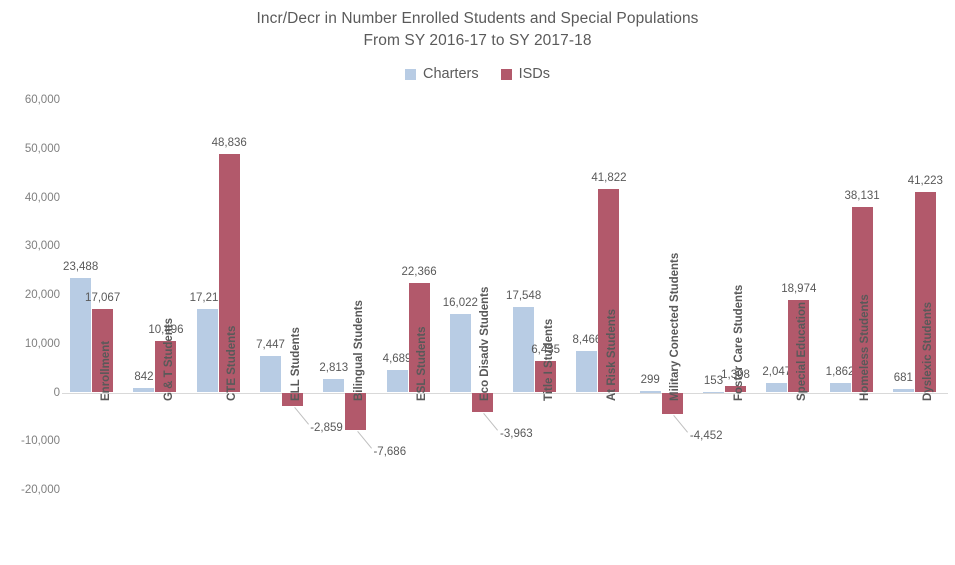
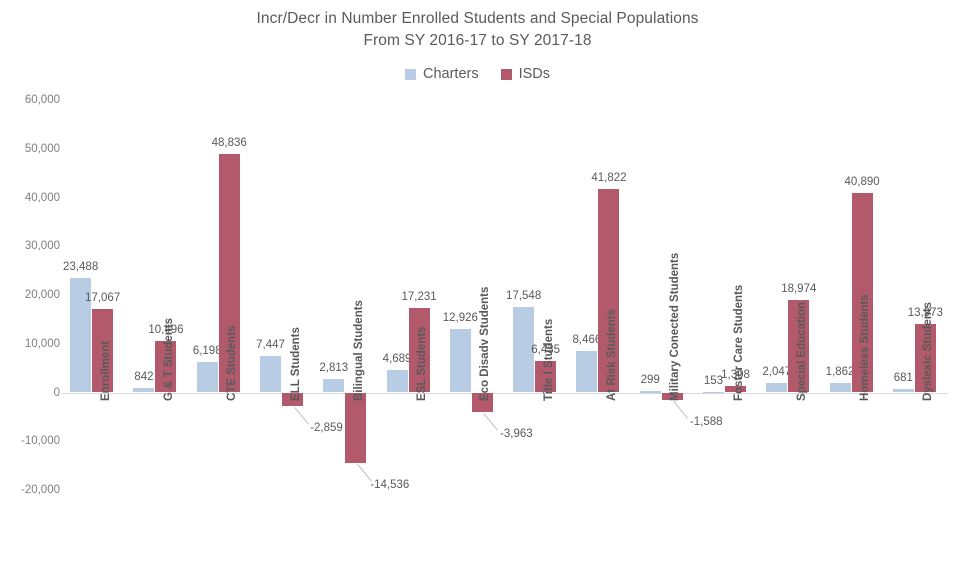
Charters/CTE Students: 17,212 -> 6,198
ISDs/Bilingual Students: -7,686 -> -14,536
ISDs/ESL Students: 22,366 -> 17,231
Charters/Eco Disadv Students: 16,022 -> 12,926
ISDs/Military Conected Students: -4,452 -> -1,588
ISDs/Homeless Students: 38,131 -> 40,890
ISDs/Dyslexic Students: 41,223 -> 13,973
